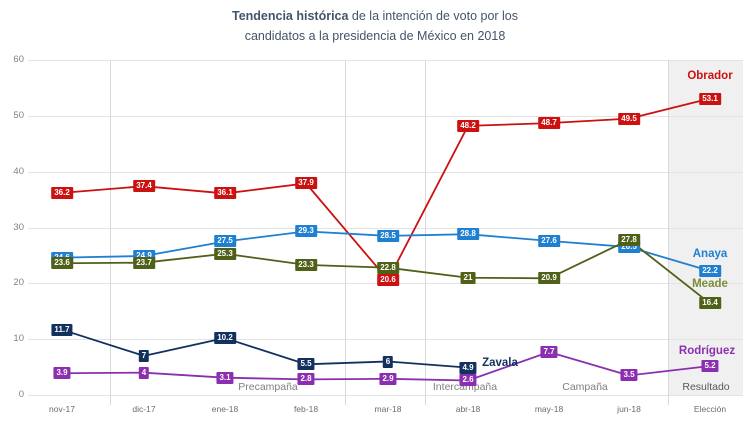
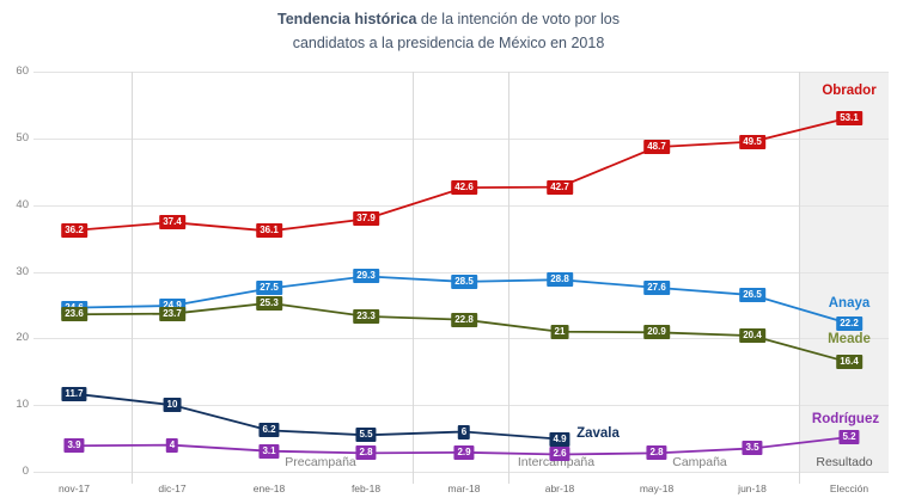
Zavala/dic-17: 7 -> 10
Zavala/ene-18: 10.2 -> 6.2
Obrador/mar-18: 20.6 -> 42.6
Obrador/abr-18: 48.2 -> 42.7
Rodríguez/may-18: 7.7 -> 2.8
Meade/jun-18: 27.8 -> 20.4
